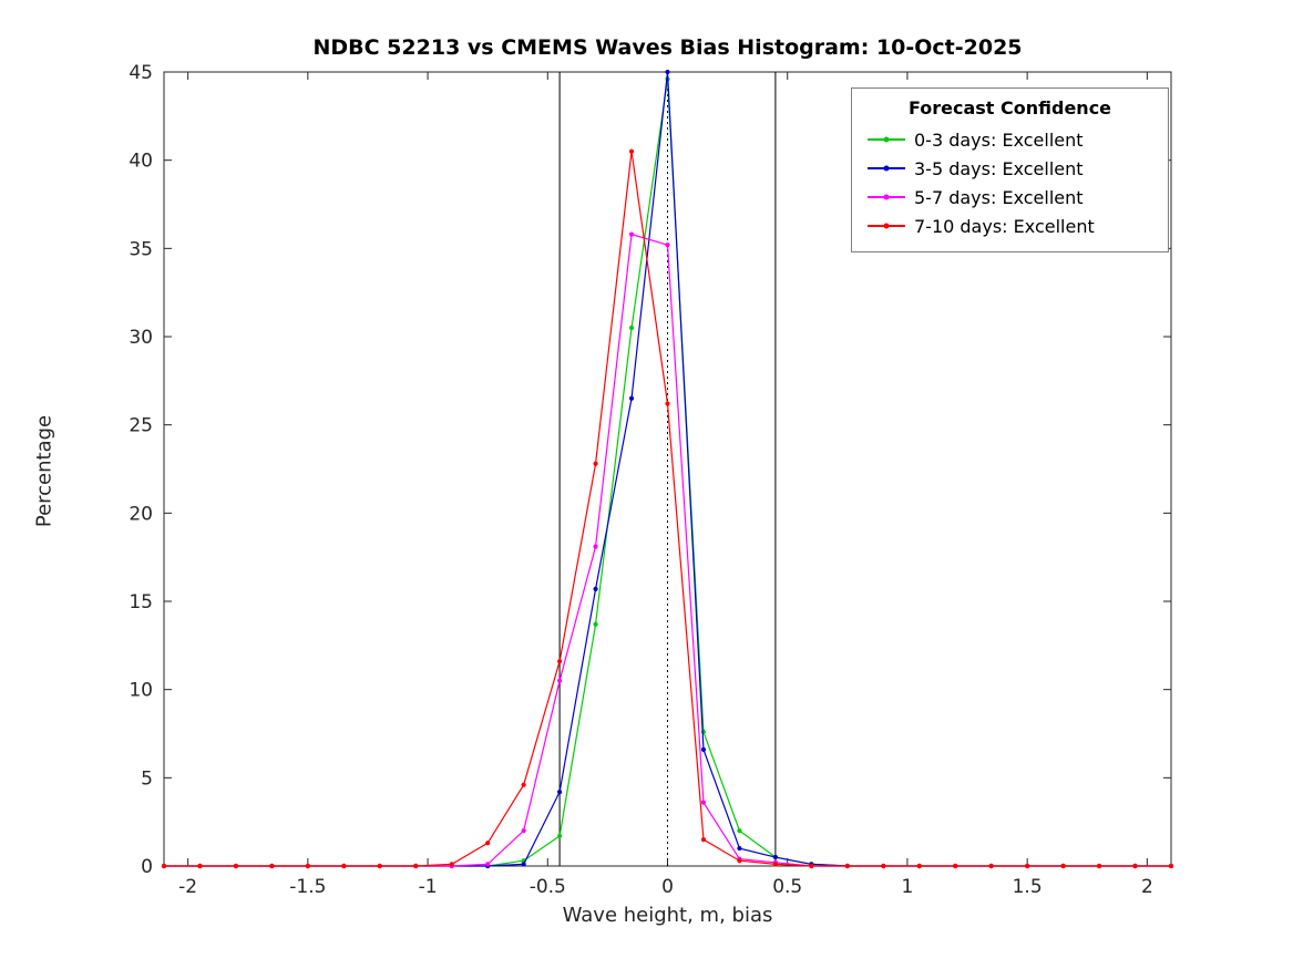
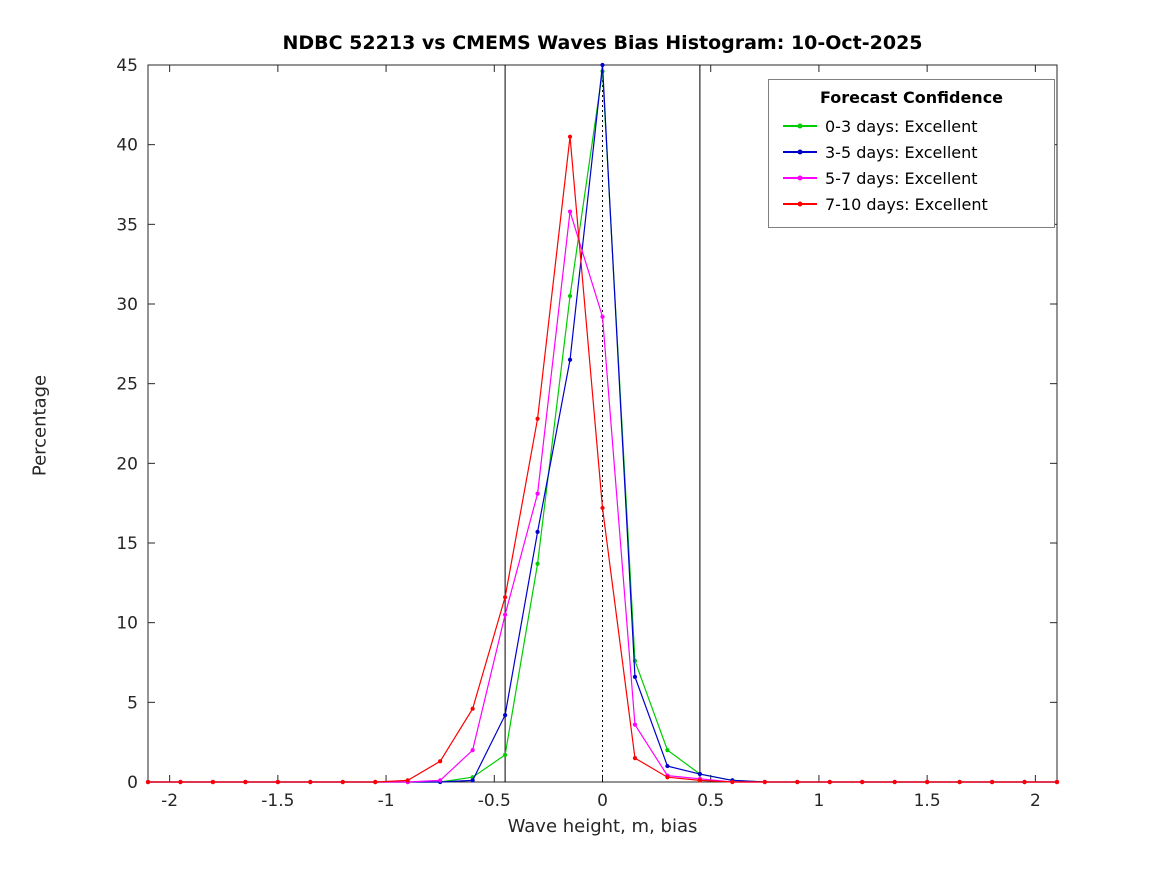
5-7 days: Excellent/0: 35.2 -> 29.2
7-10 days: Excellent/0: 26.2 -> 17.2
